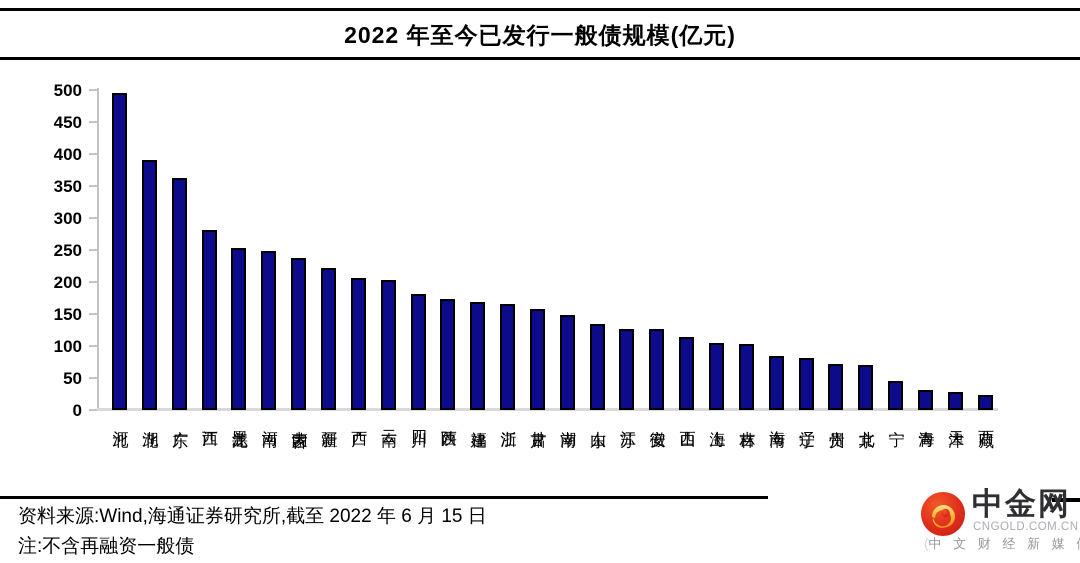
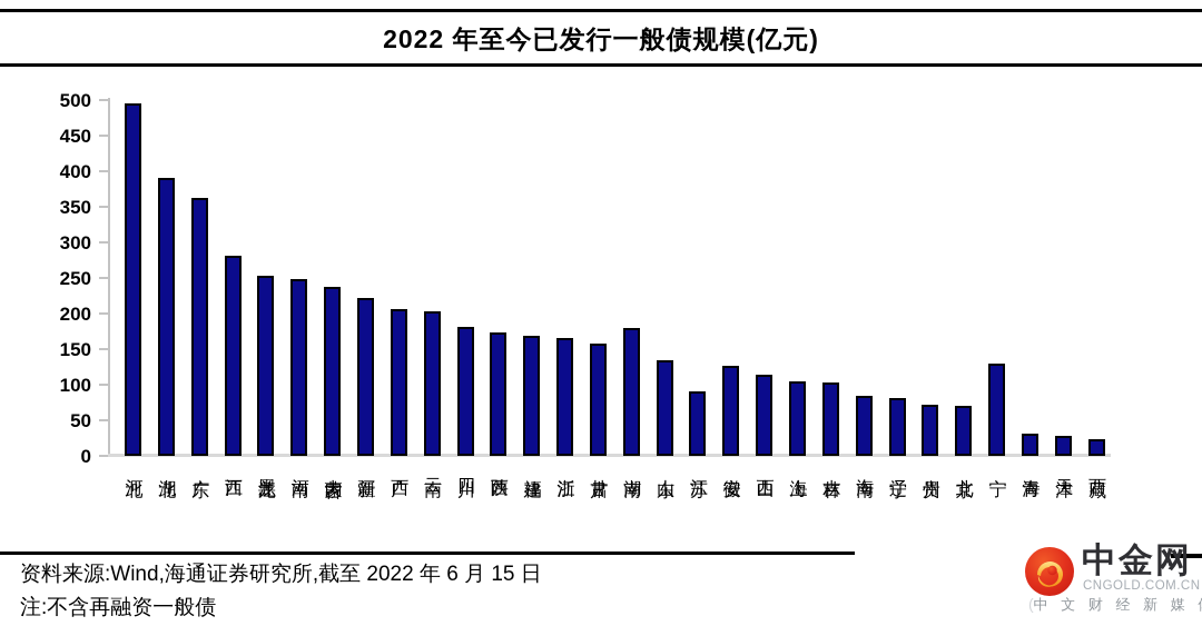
湖南: 150 -> 180
江苏: 130 -> 90
宁: 40 -> 130
